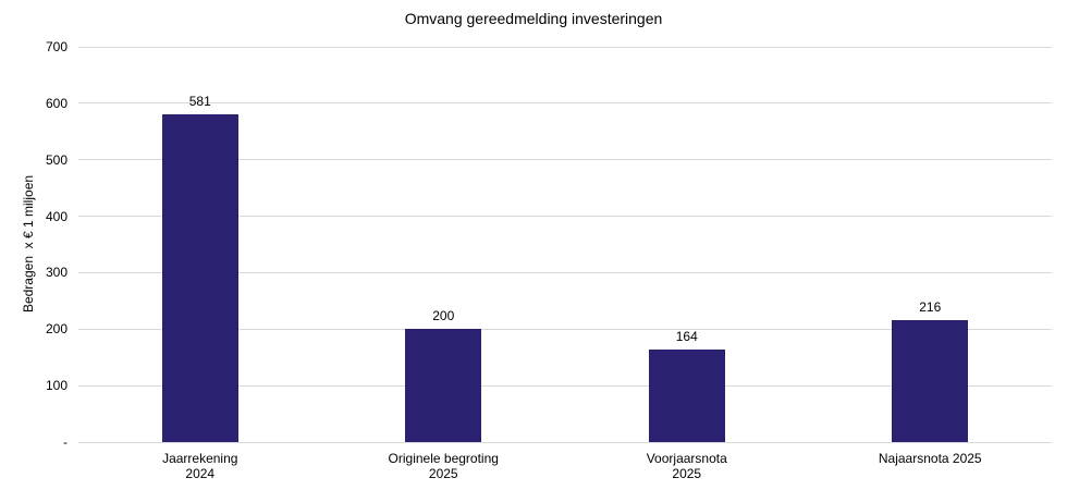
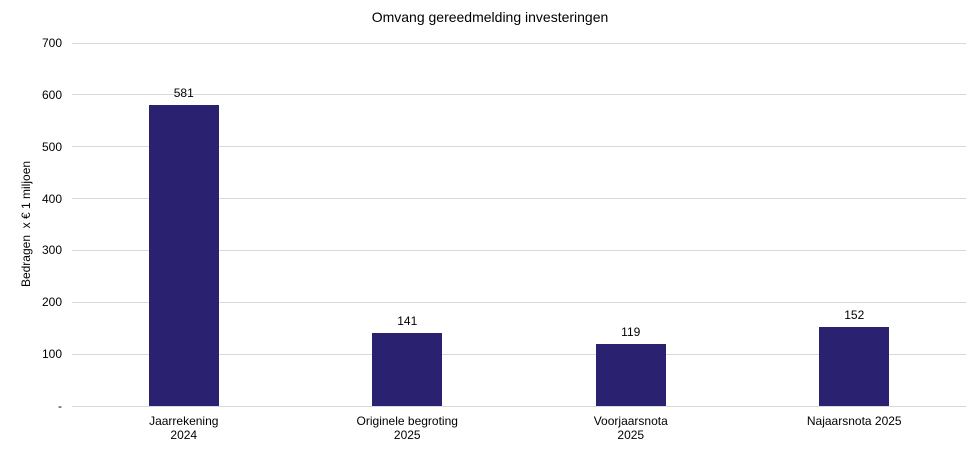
Originele begroting 2025: 200 -> 141
Voorjaarsnota 2025: 164 -> 119
Najaarsnota 2025: 216 -> 152
